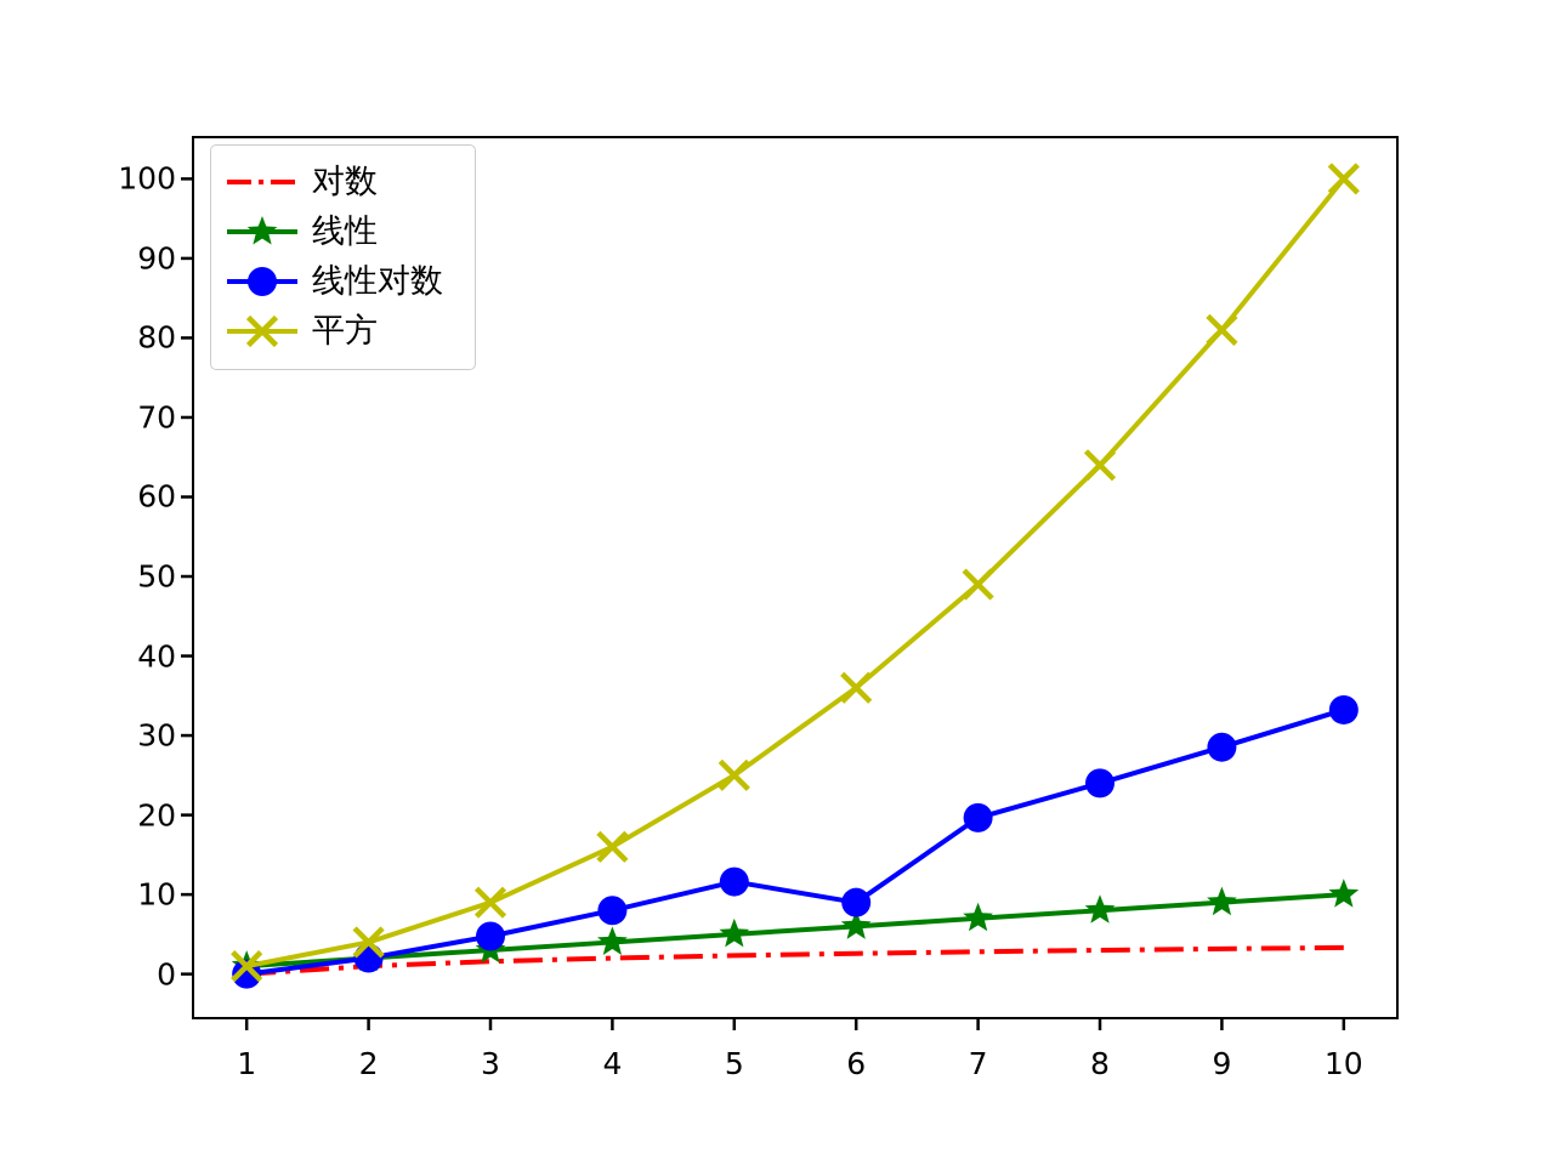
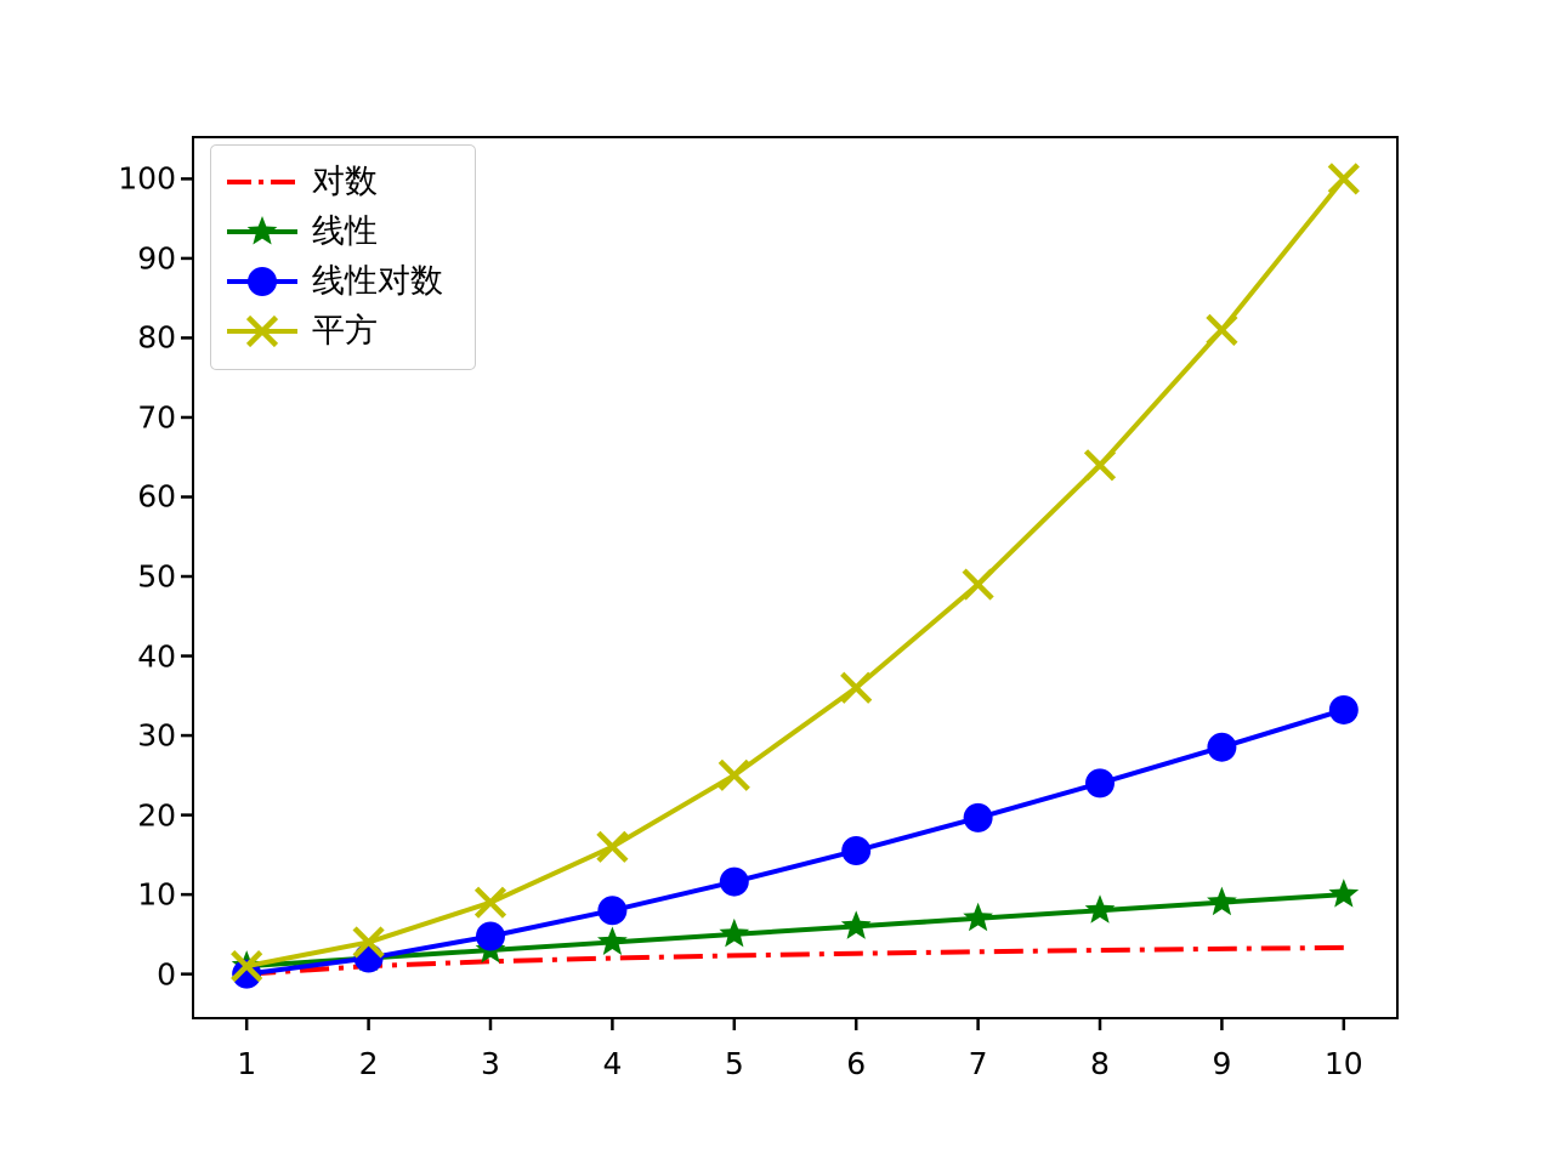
线性对数/6: 9 -> 16
